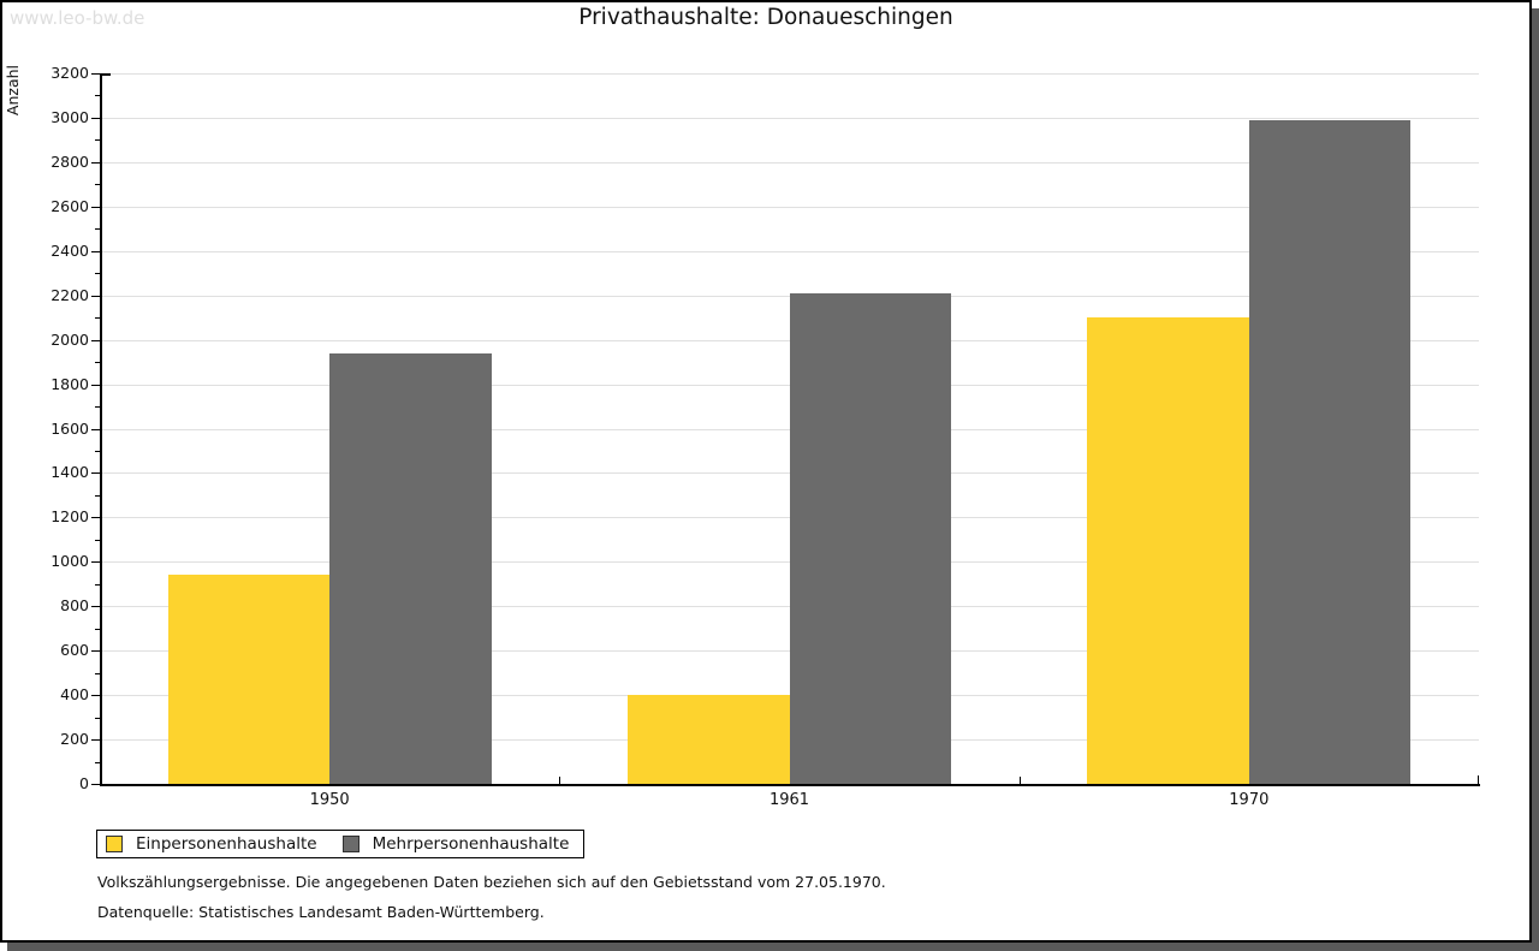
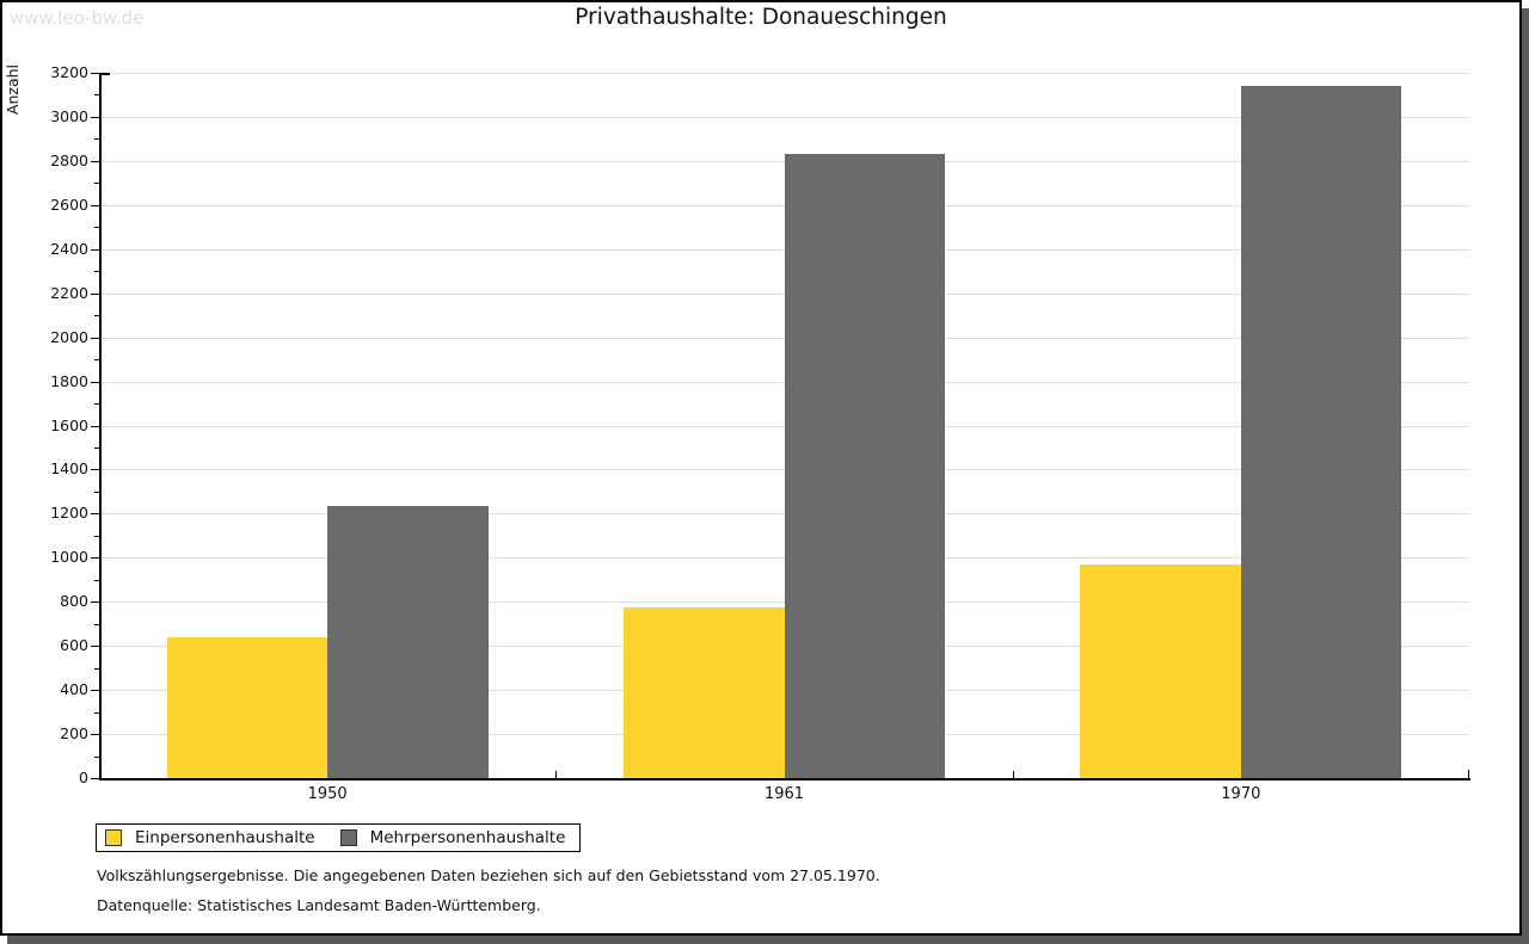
Einpersonenhaushalte/1950: 940 -> 640
Mehrpersonenhaushalte/1950: 1940 -> 1240
Einpersonenhaushalte/1961: 400 -> 780
Mehrpersonenhaushalte/1961: 2210 -> 2830
Einpersonenhaushalte/1970: 2100 -> 970
Mehrpersonenhaushalte/1970: 2990 -> 3140
